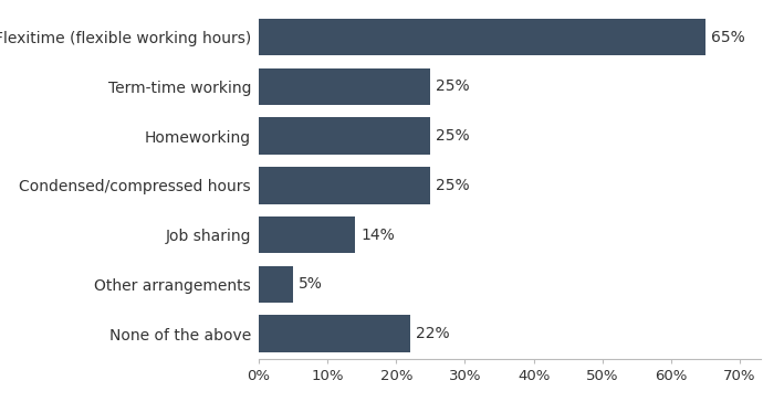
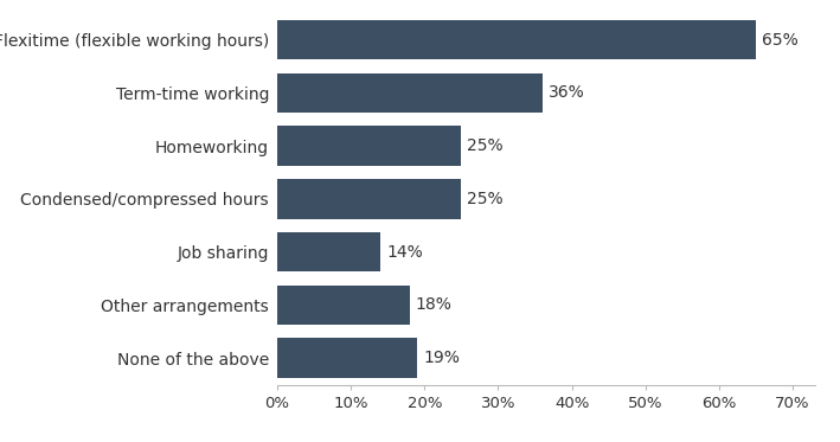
Term-time working: 25% -> 36%
Other arrangements: 5% -> 18%
None of the above: 22% -> 19%
